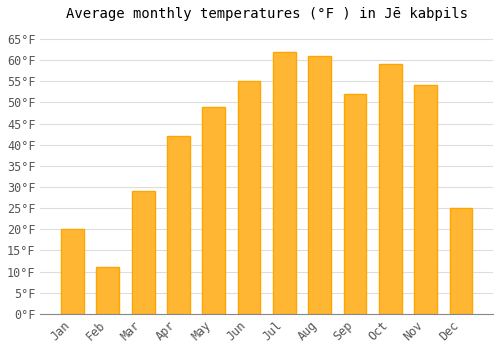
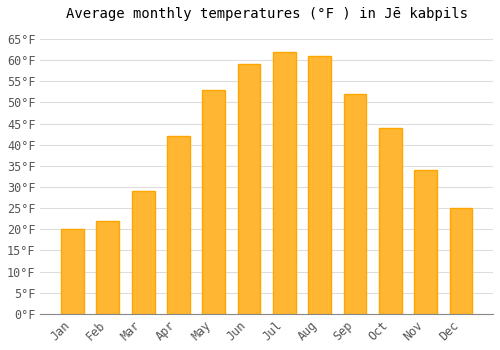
Feb: 11°F -> 22°F
May: 49°F -> 53°F
Jun: 55°F -> 59°F
Oct: 59°F -> 44°F
Nov: 54°F -> 34°F
